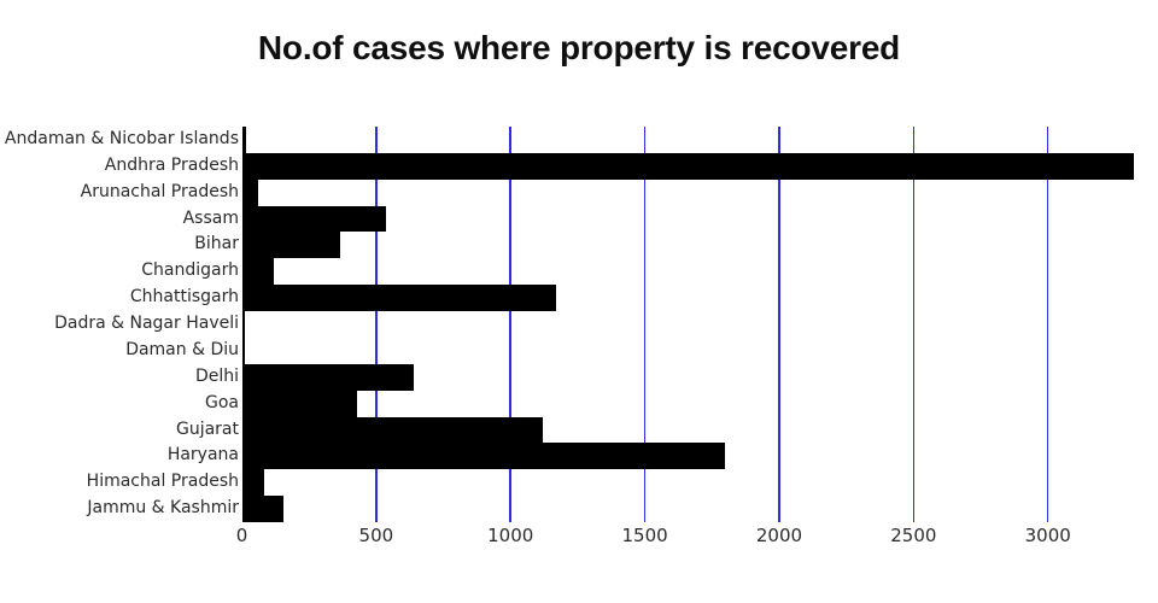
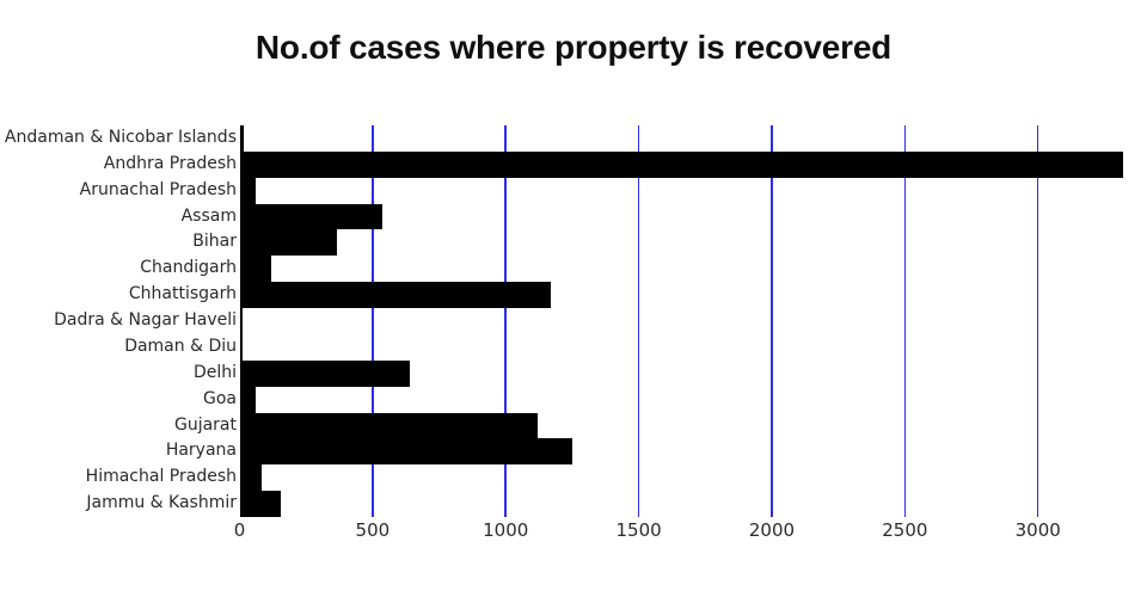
Goa: 430 -> 60
Haryana: 1800 -> 1250
